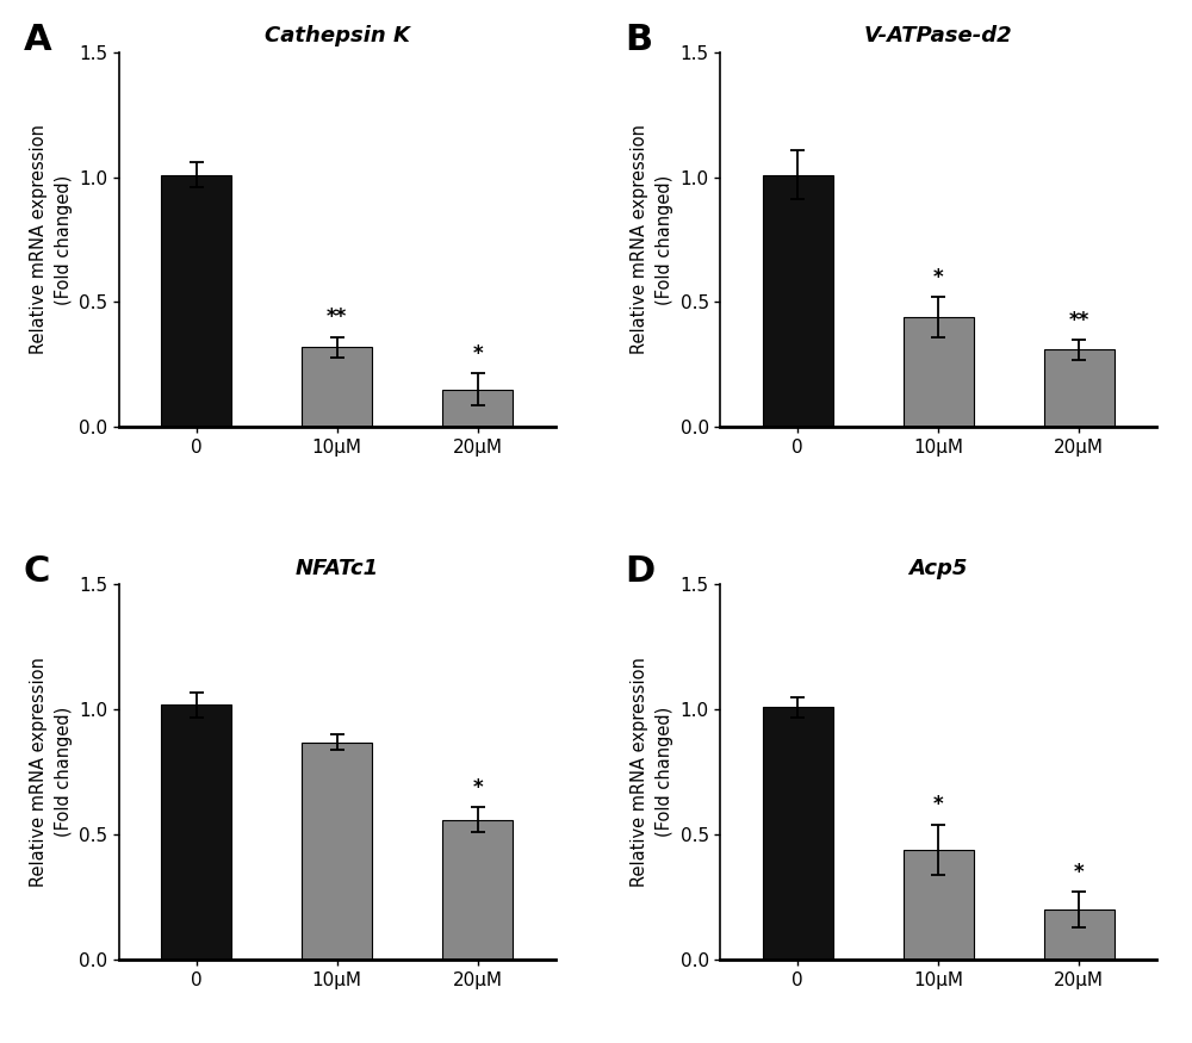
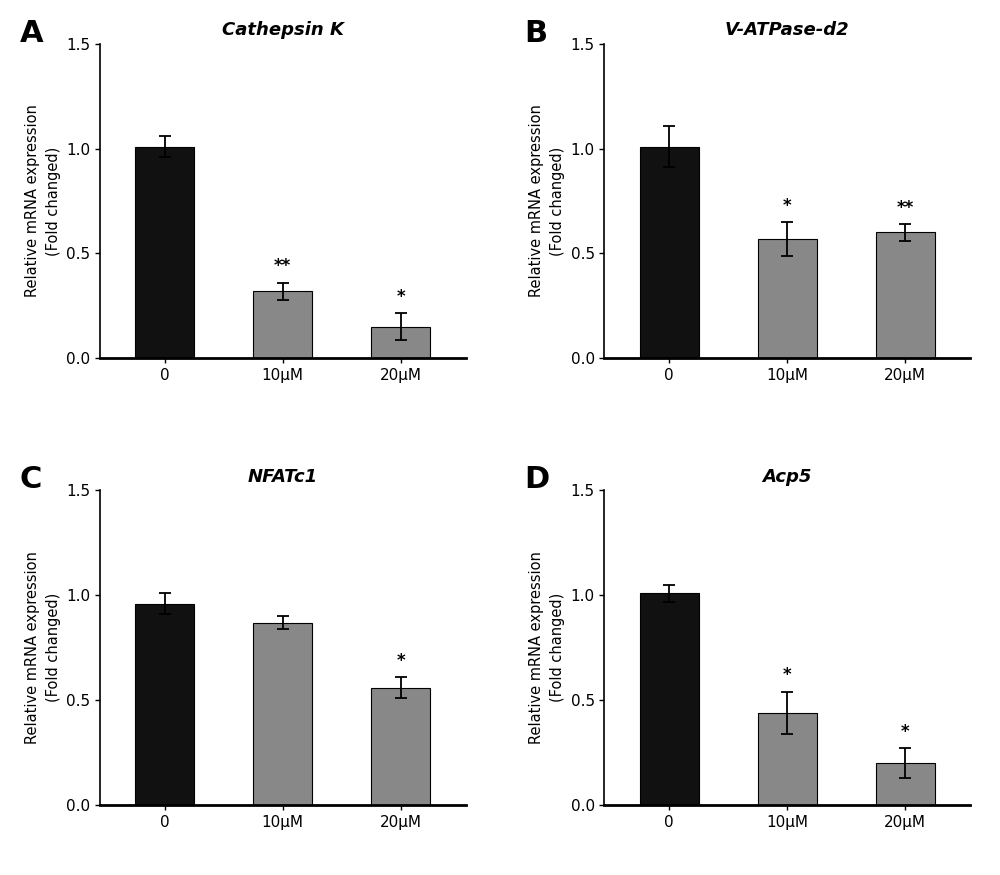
V-ATPase-d2/10μM: 0.44 -> 0.57
V-ATPase-d2/20μM: 0.31 -> 0.60
NFATc1/0: 1.02 -> 0.96
